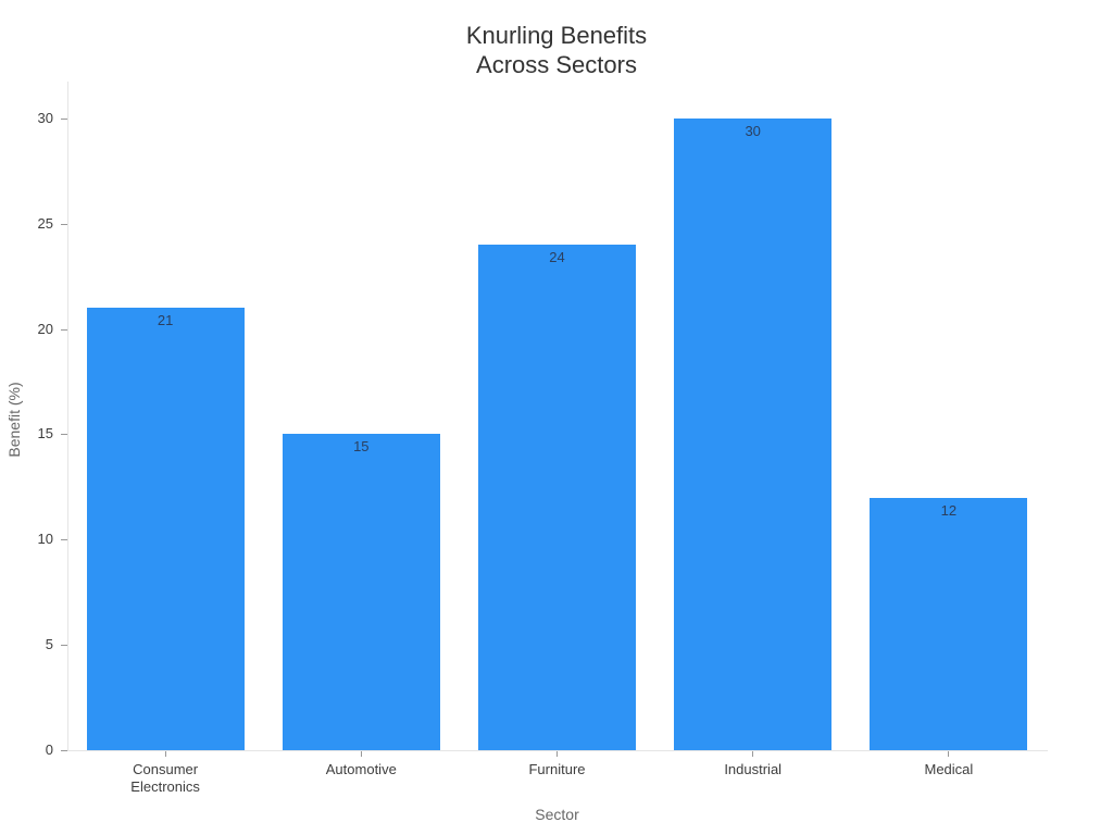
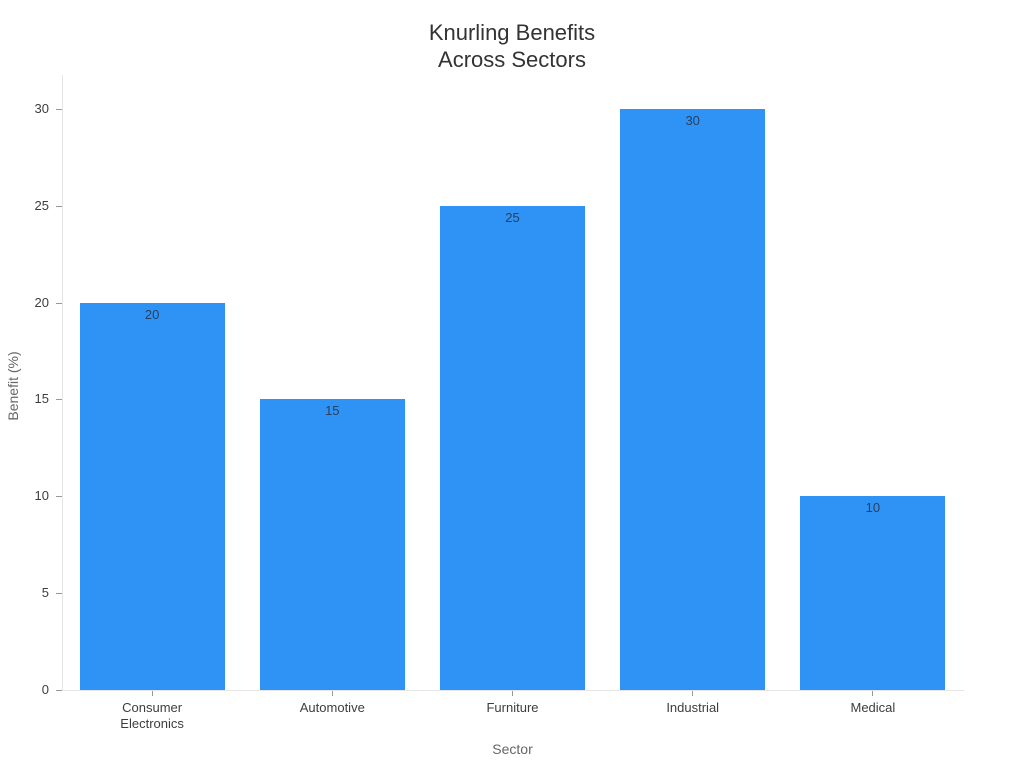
Consumer Electronics: 21 -> 20
Furniture: 24 -> 25
Medical: 12 -> 10
